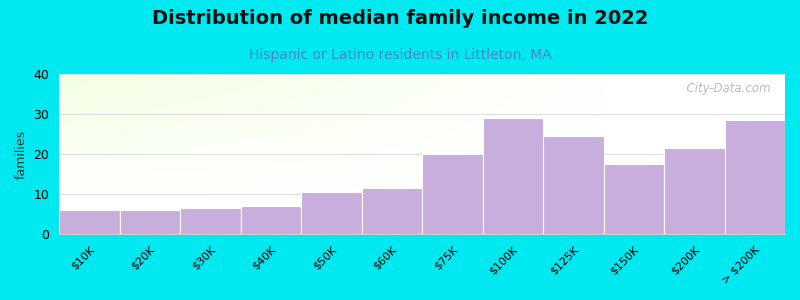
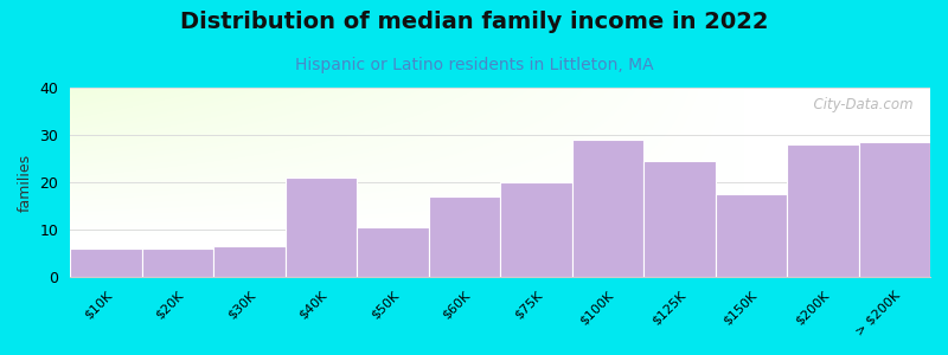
$40K: 7.0 -> 21.0
$60K: 11.5 -> 17.0
$200K: 21.5 -> 28.0
